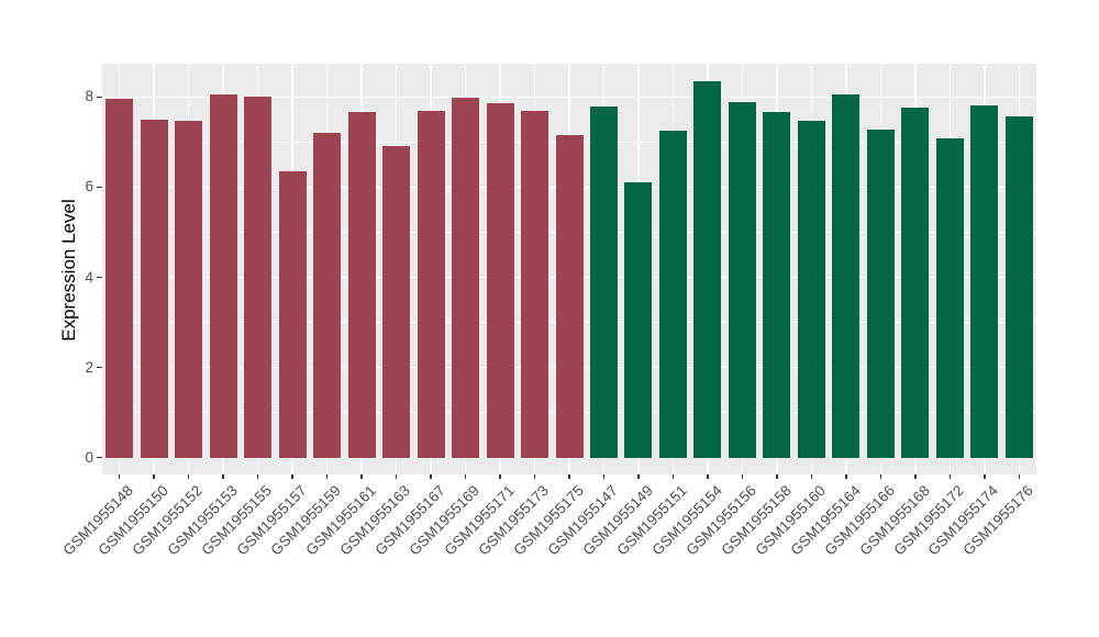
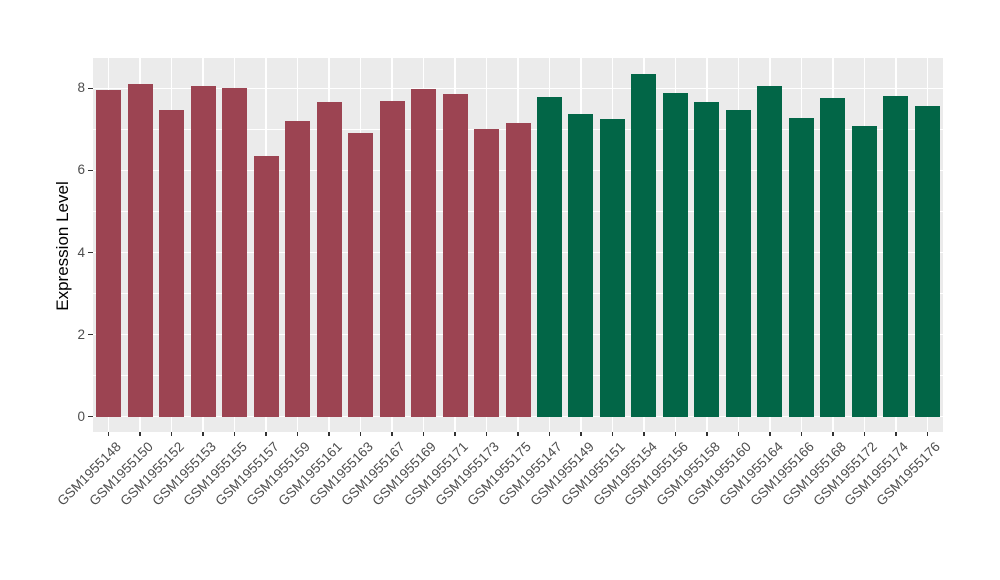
GSM1955150: 7.5 -> 8.1
GSM1955173: 7.7 -> 7.0
GSM1955149: 6.1 -> 7.4
